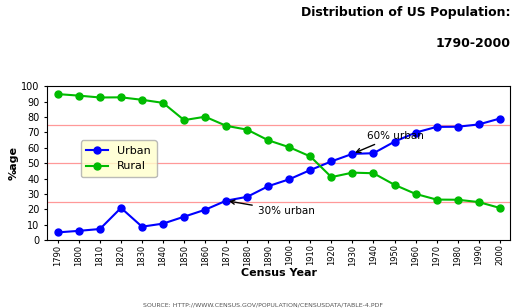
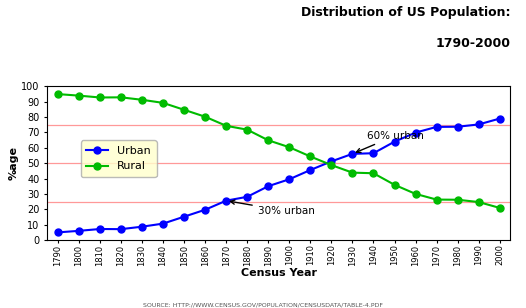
Urban/1820: 21 -> 7
Rural/1850: 78 -> 85
Rural/1920: 41 -> 49
